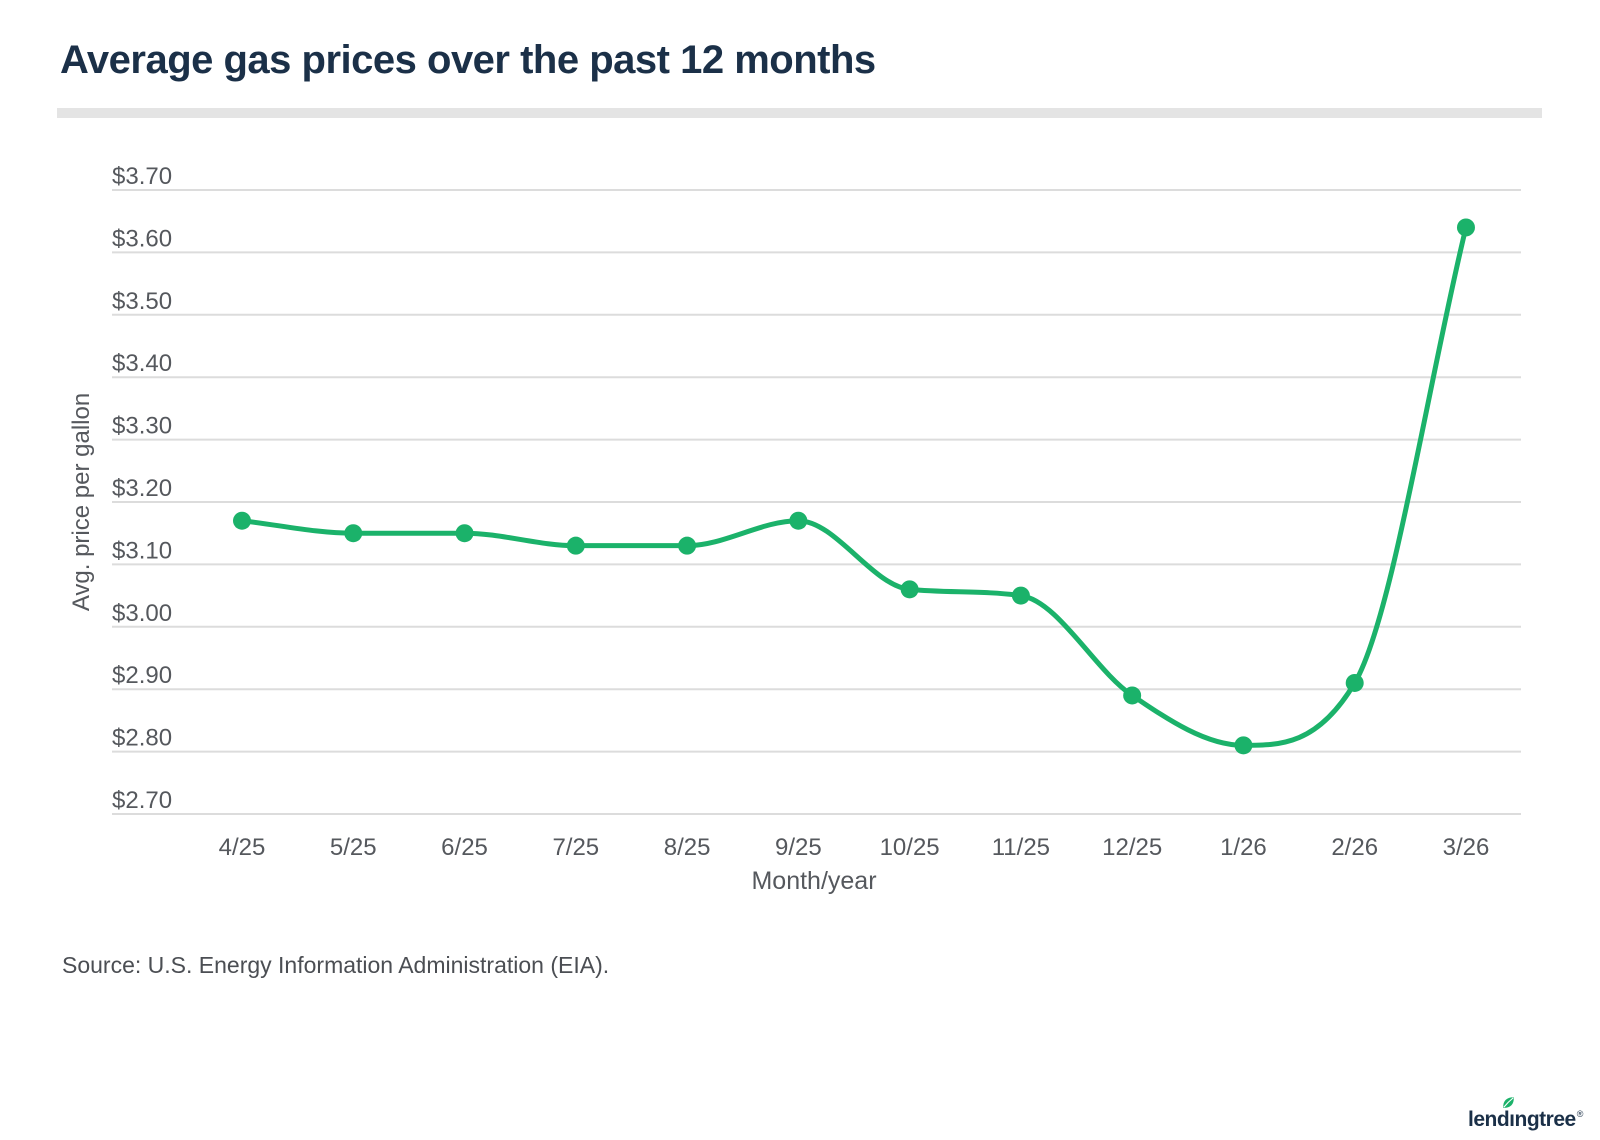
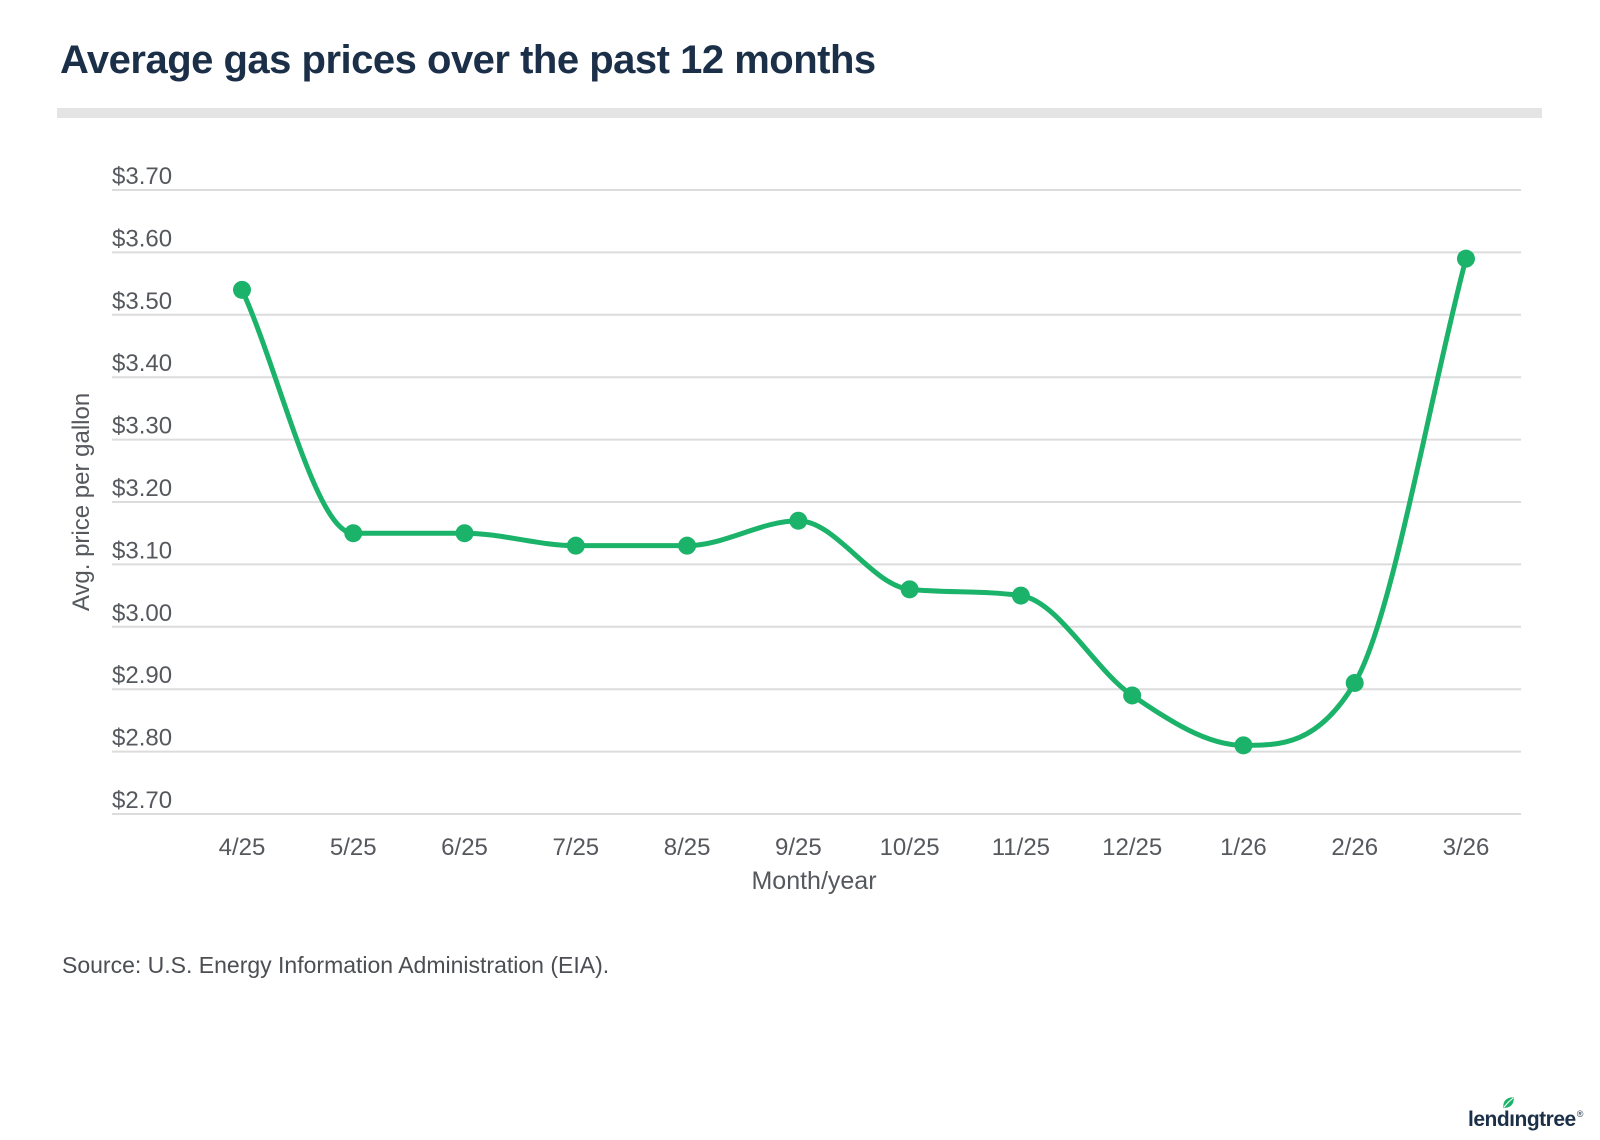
4/25: $3.17 -> $3.54
3/26: $3.64 -> $3.59
